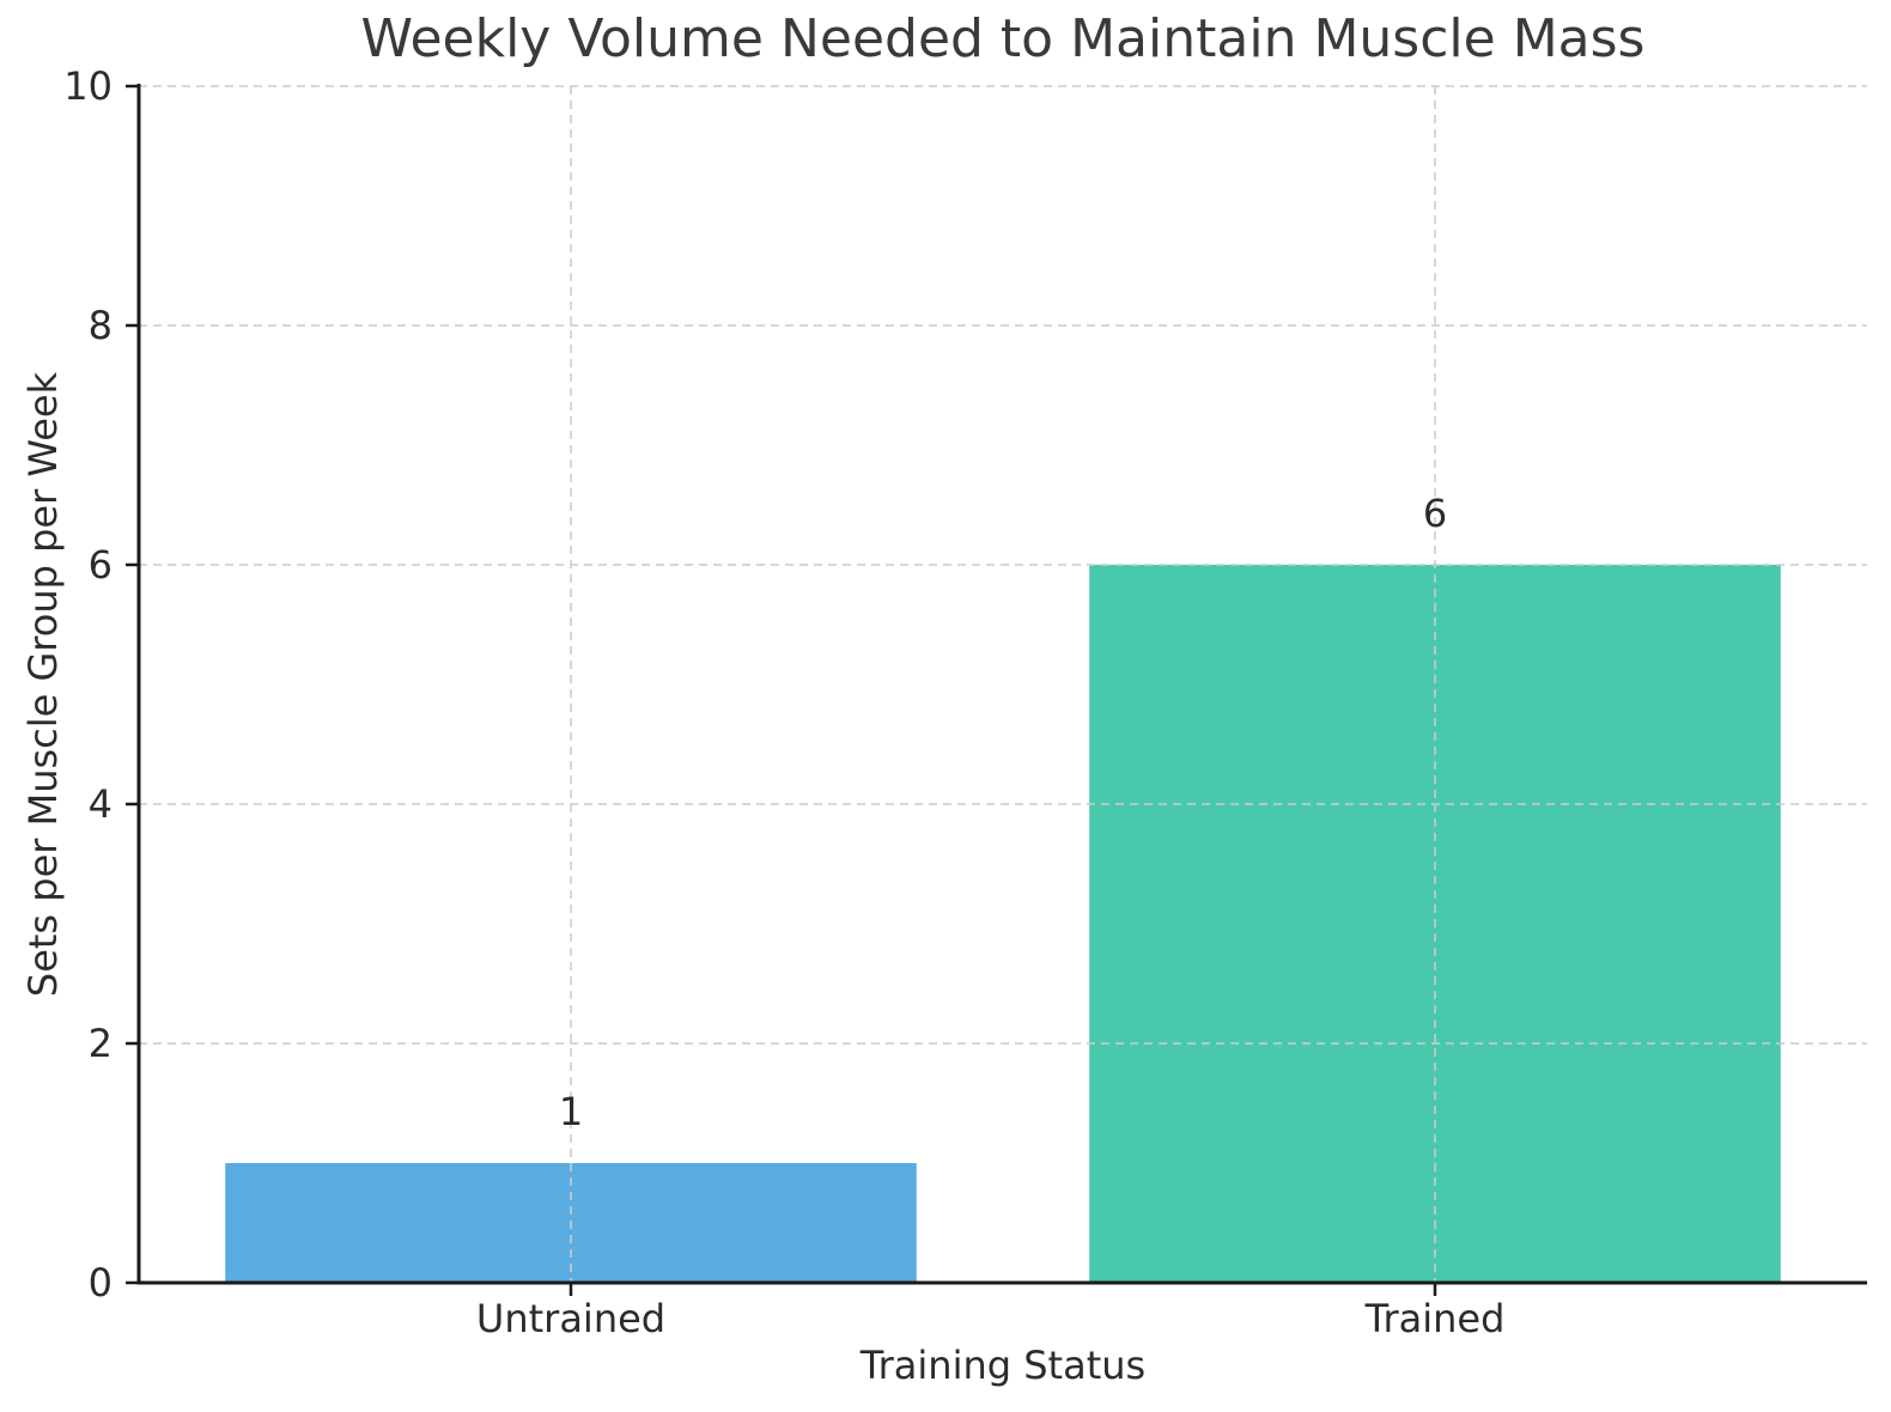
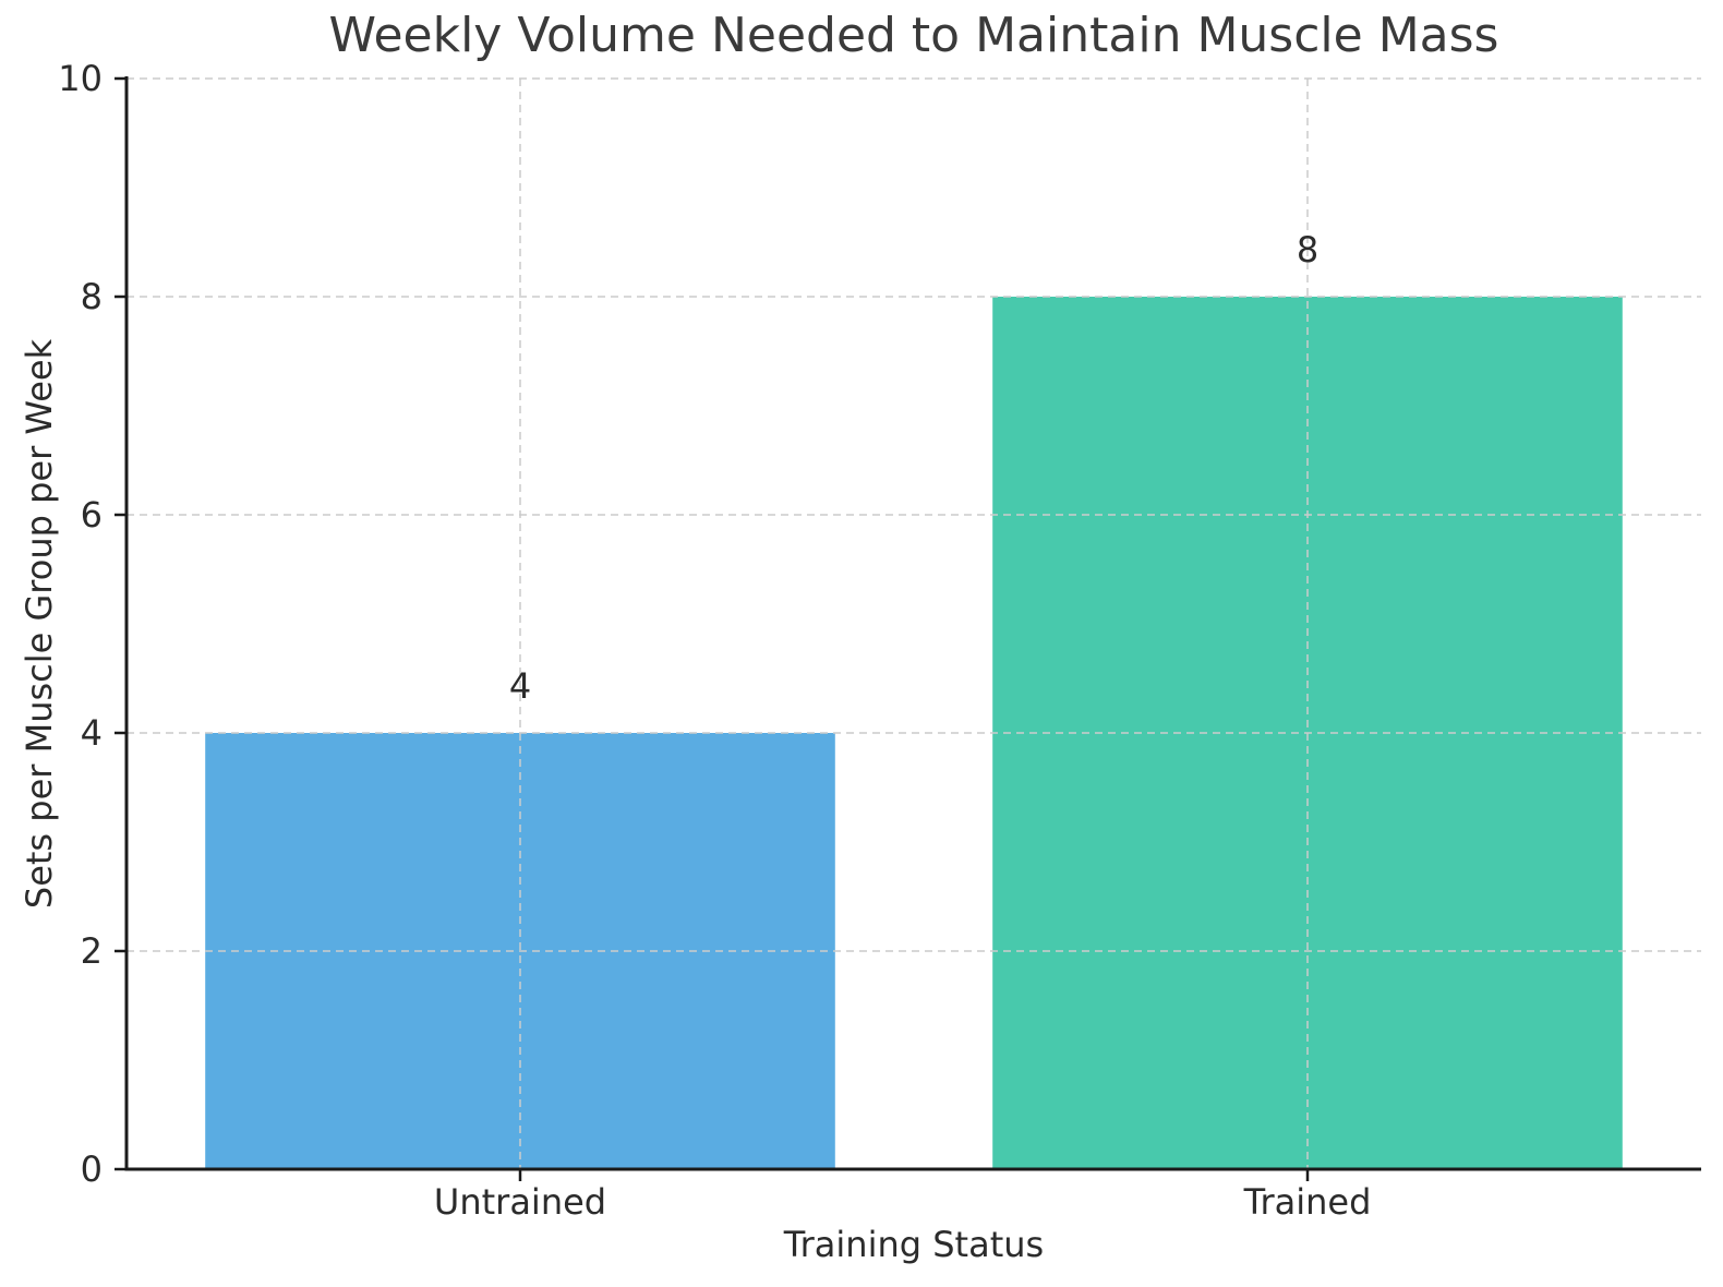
Untrained: 1 -> 4
Trained: 6 -> 8
